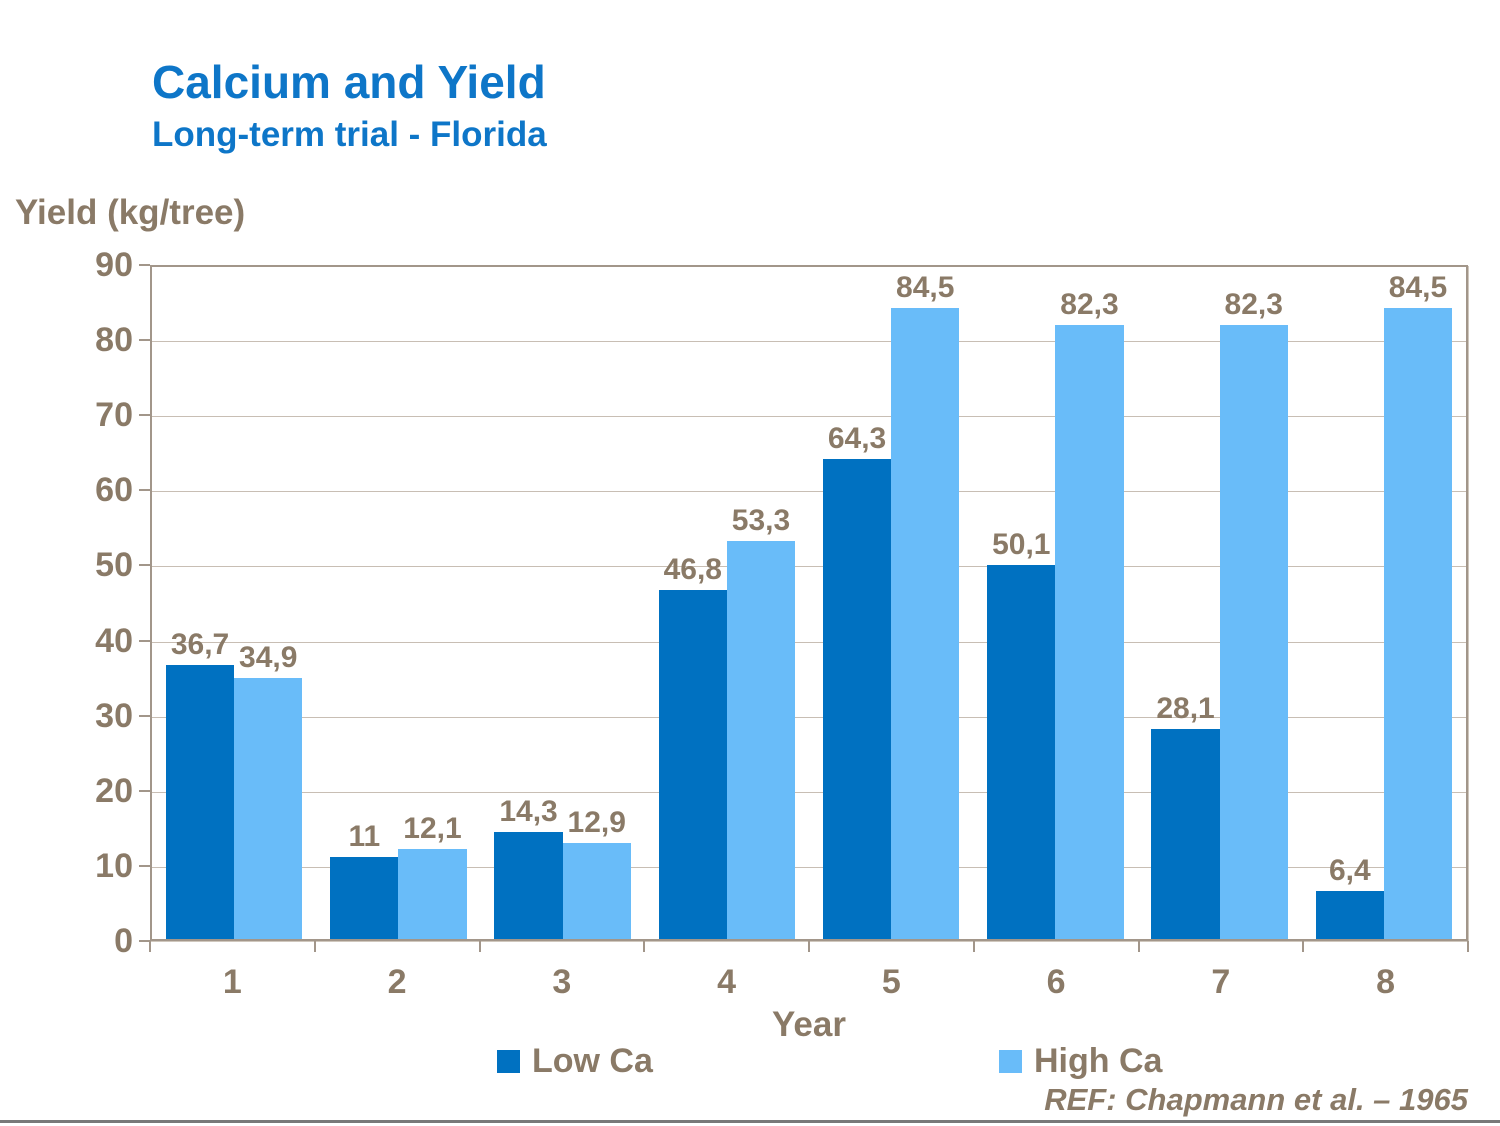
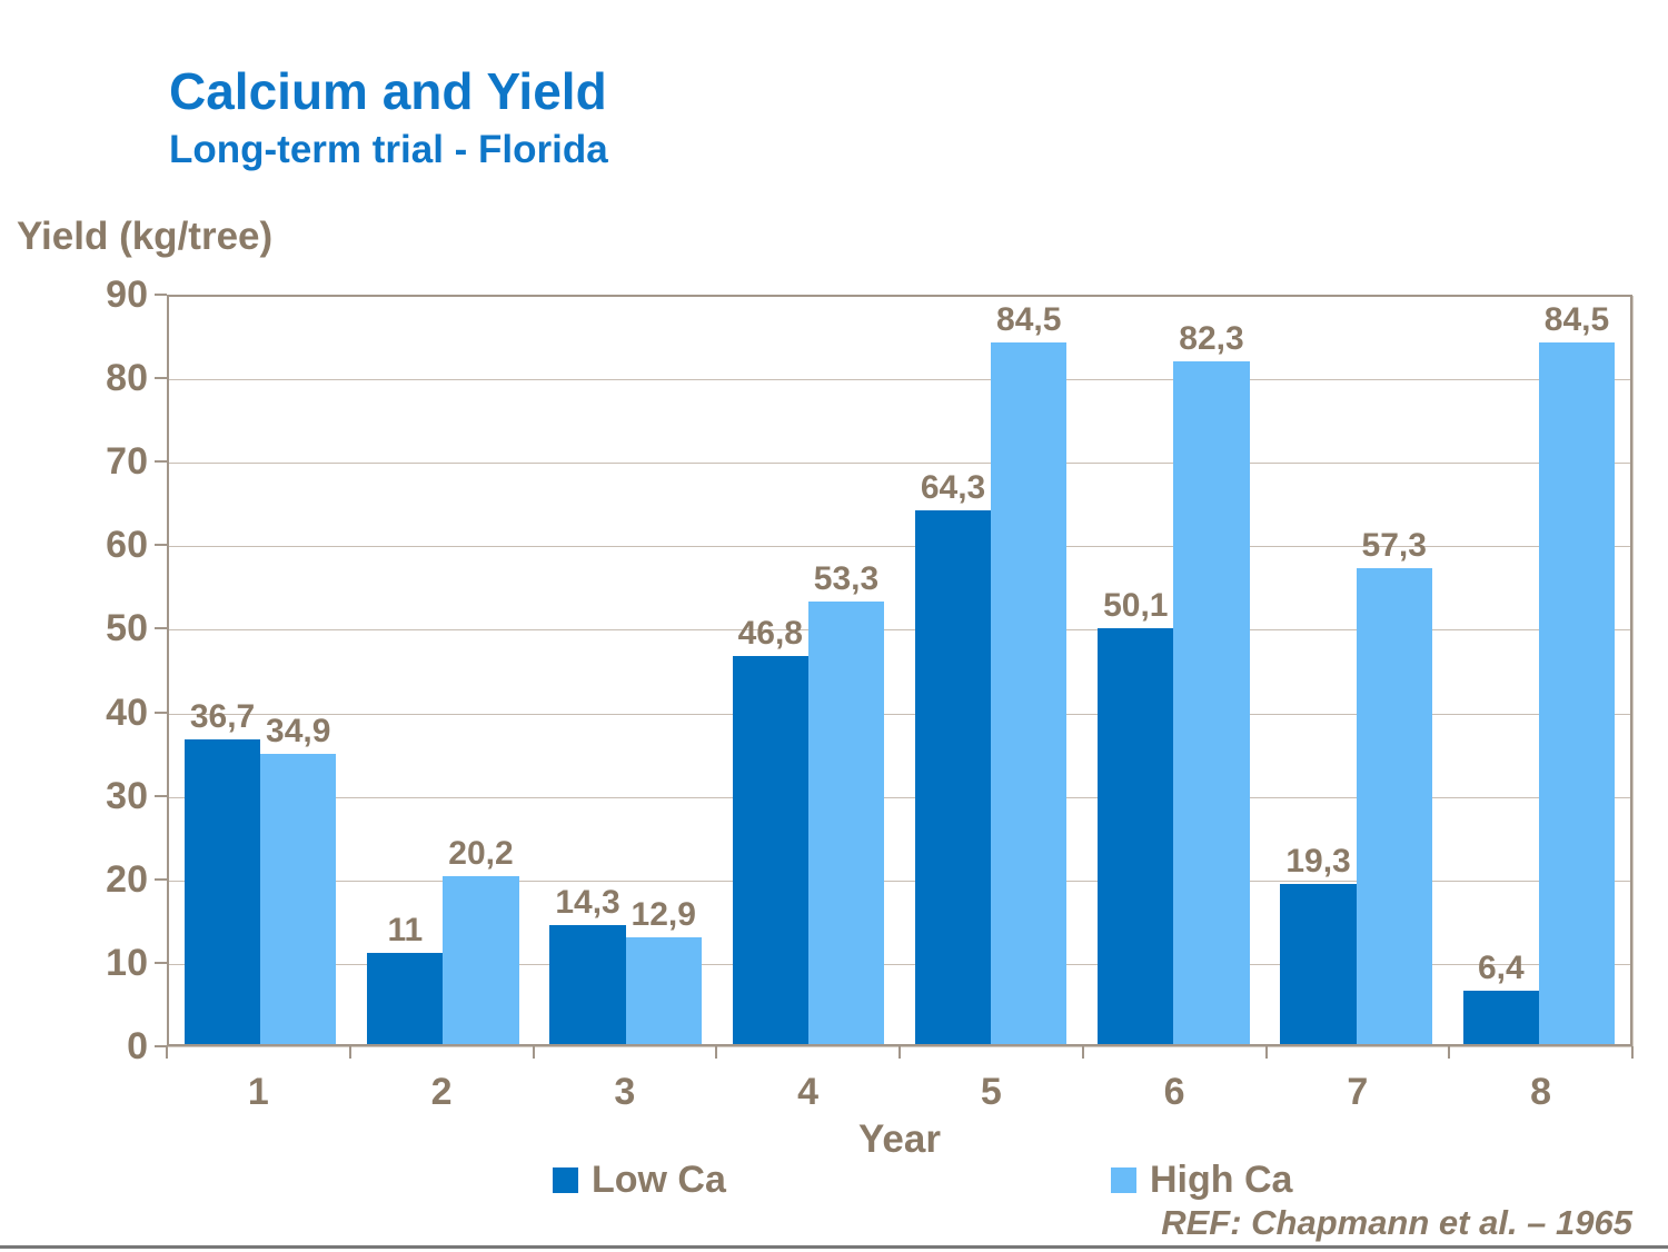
High Ca/2: 12,1 -> 20,2
Low Ca/7: 28,1 -> 19,3
High Ca/7: 82,3 -> 57,3
